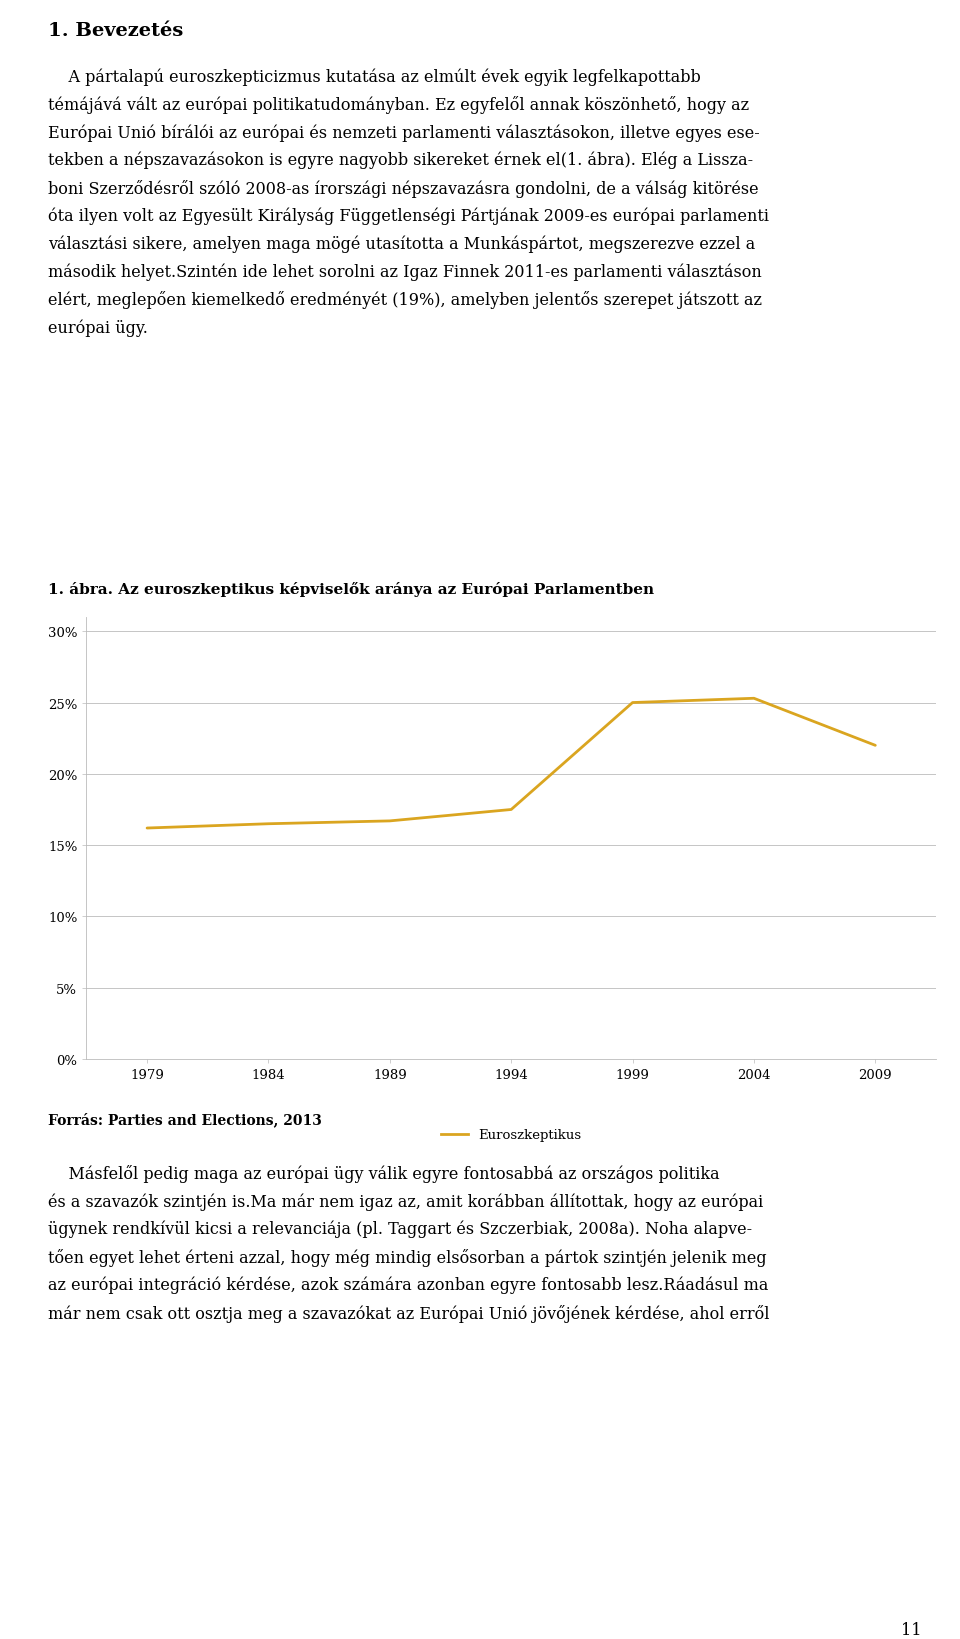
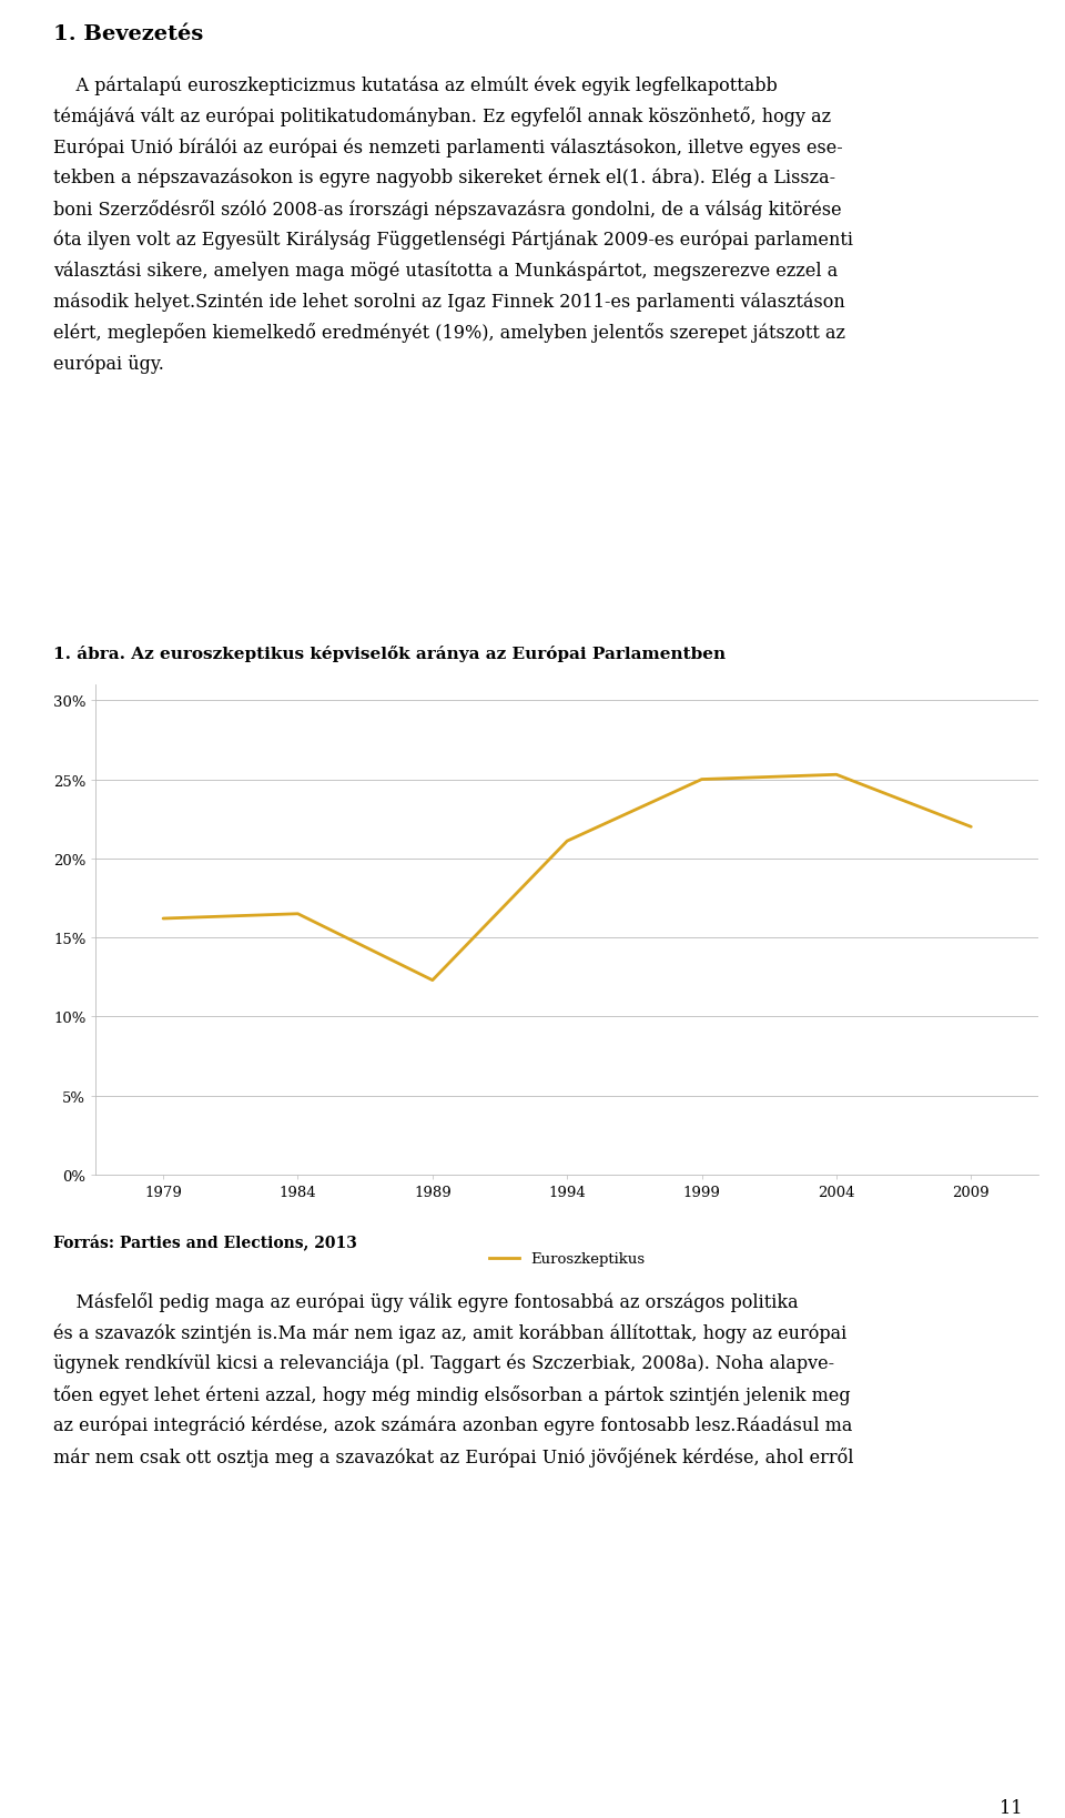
1989: 16.7% -> 12.3%
1994: 17.5% -> 21.1%
